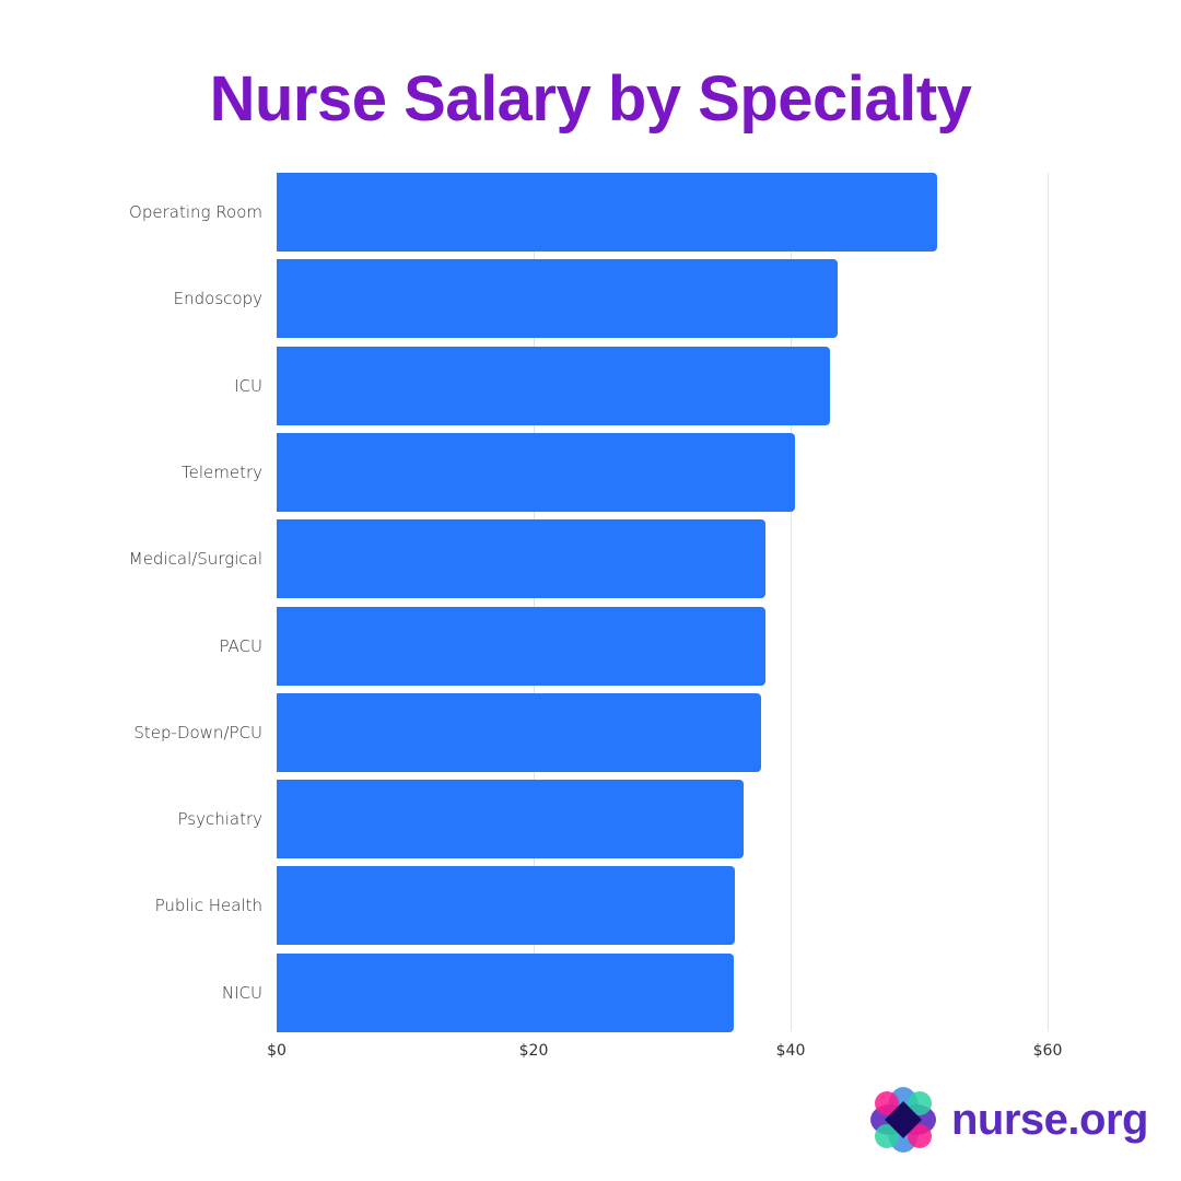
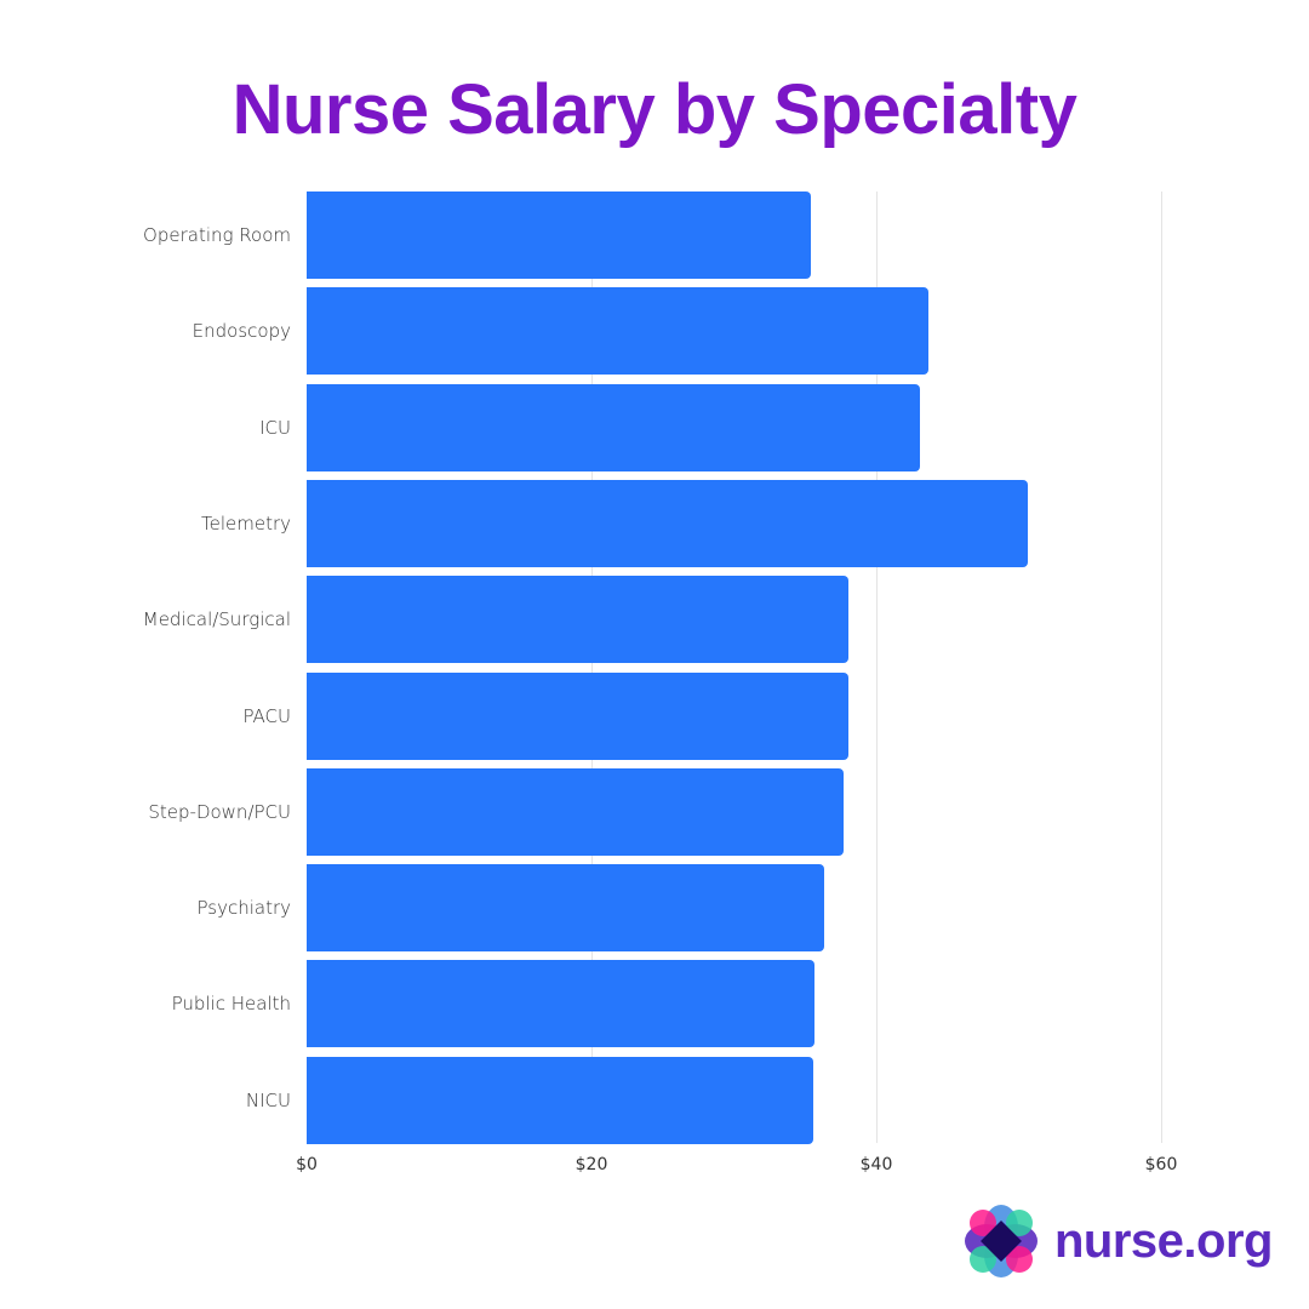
Operating Room: $51.4 -> $35.4
Telemetry: $40.3 -> $50.6
